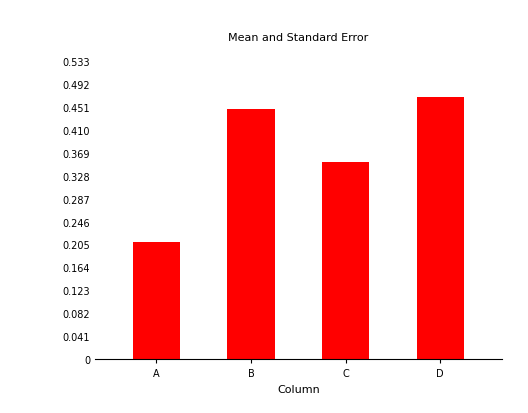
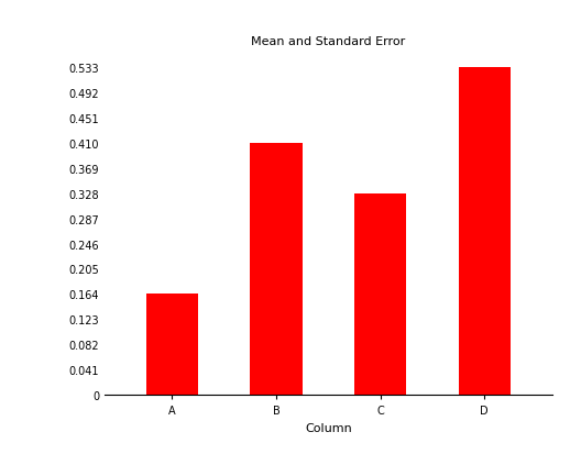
A: 0.210 -> 0.164
B: 0.448 -> 0.410
C: 0.352 -> 0.328
D: 0.468 -> 0.533
